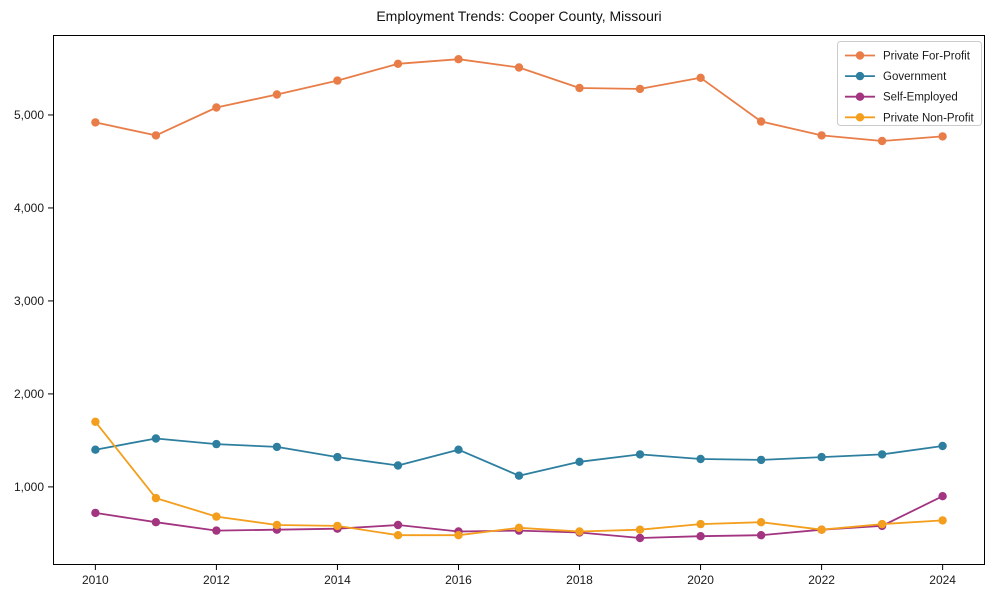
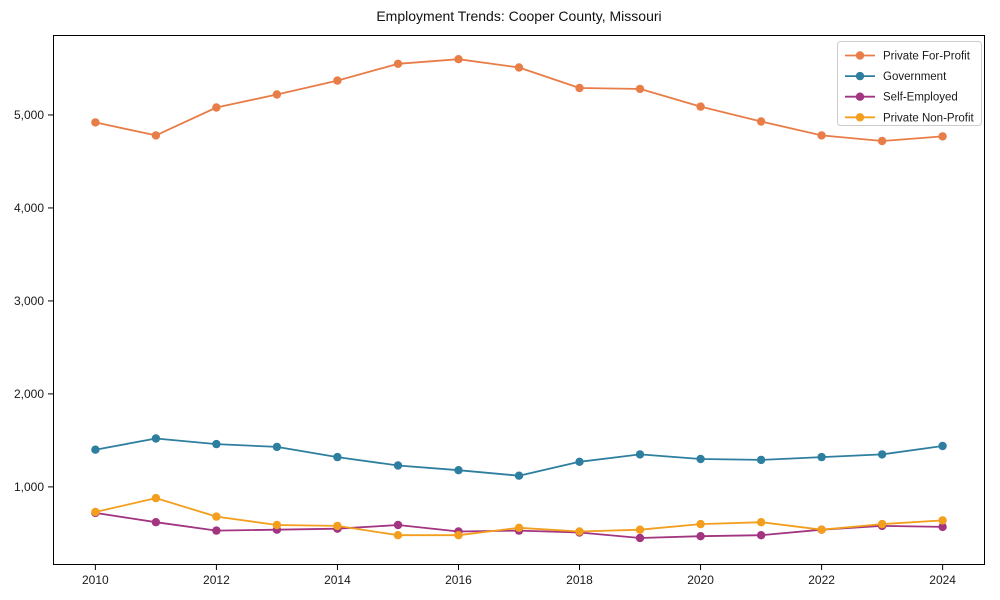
Private Non-Profit/2010: 1700 -> 700
Government/2016: 1400 -> 1200
Private For-Profit/2020: 5400 -> 5100
Self-Employed/2024: 900 -> 600
